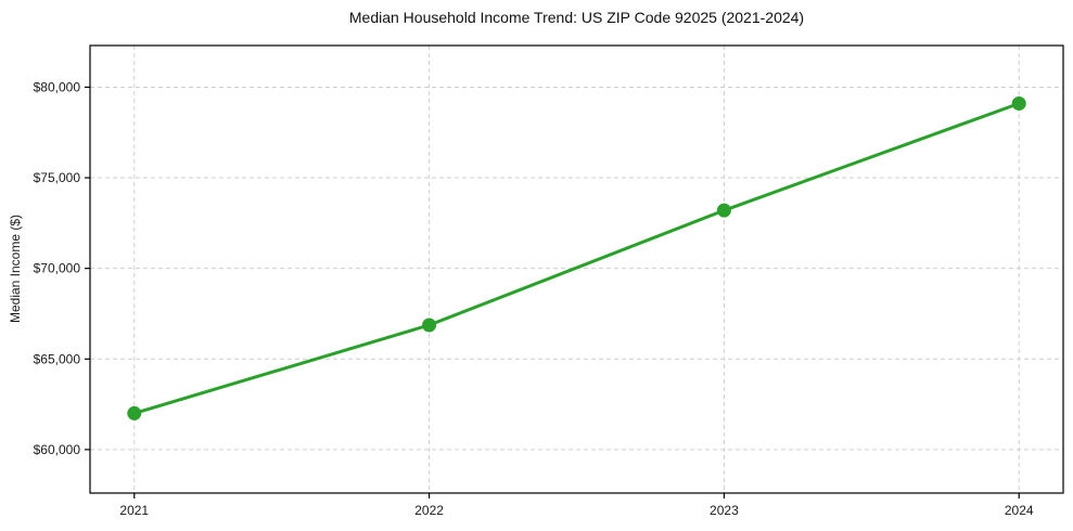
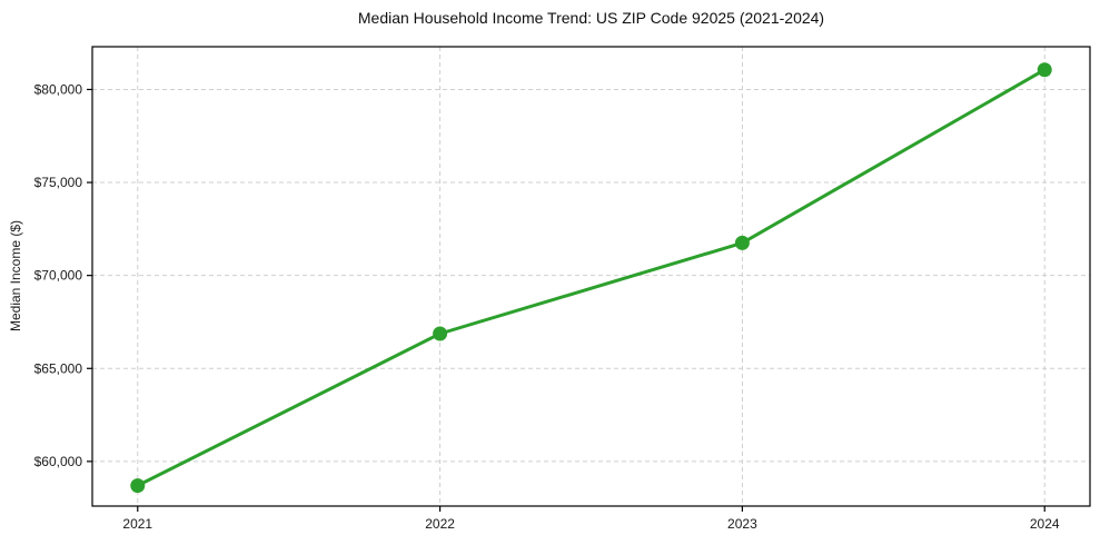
2021: $62000 -> $58700
2023: $73200 -> $71800
2024: $79100 -> $81100
